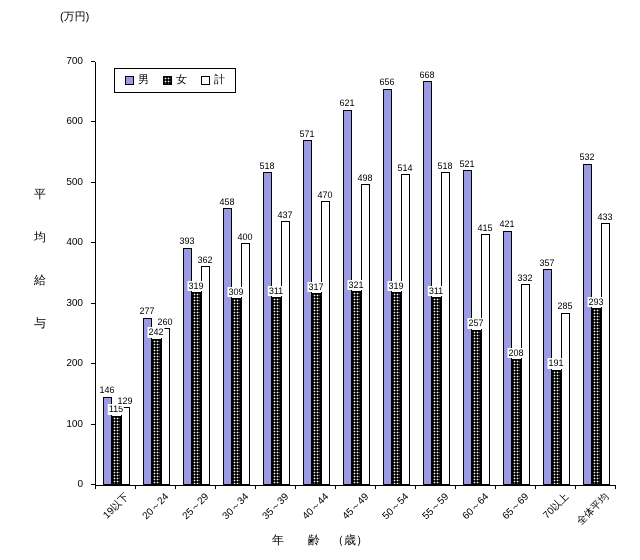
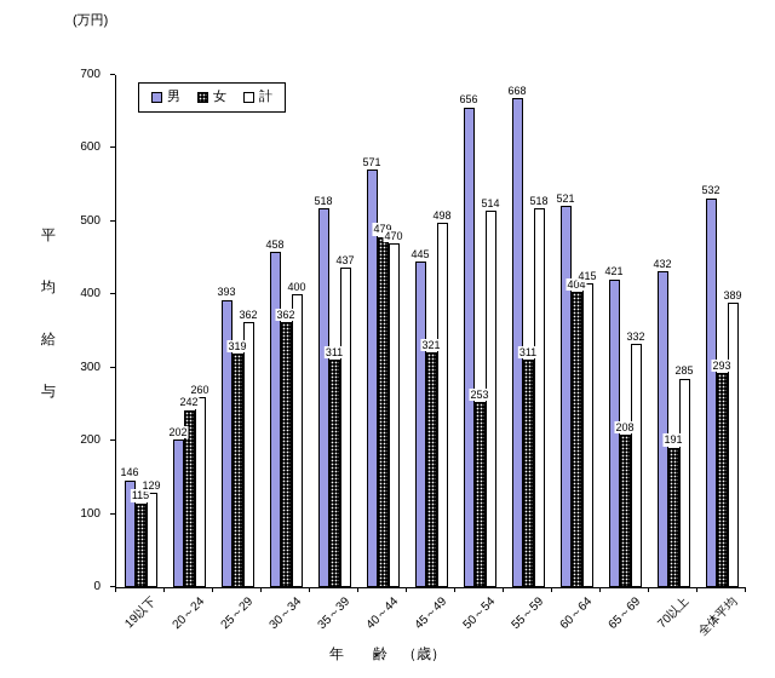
男/20～24: 277 -> 202
女/30～34: 309 -> 362
女/40～44: 317 -> 479
男/45～49: 621 -> 445
女/50～54: 319 -> 253
女/60～64: 257 -> 404
男/70以上: 357 -> 432
計/全体平均: 433 -> 389
